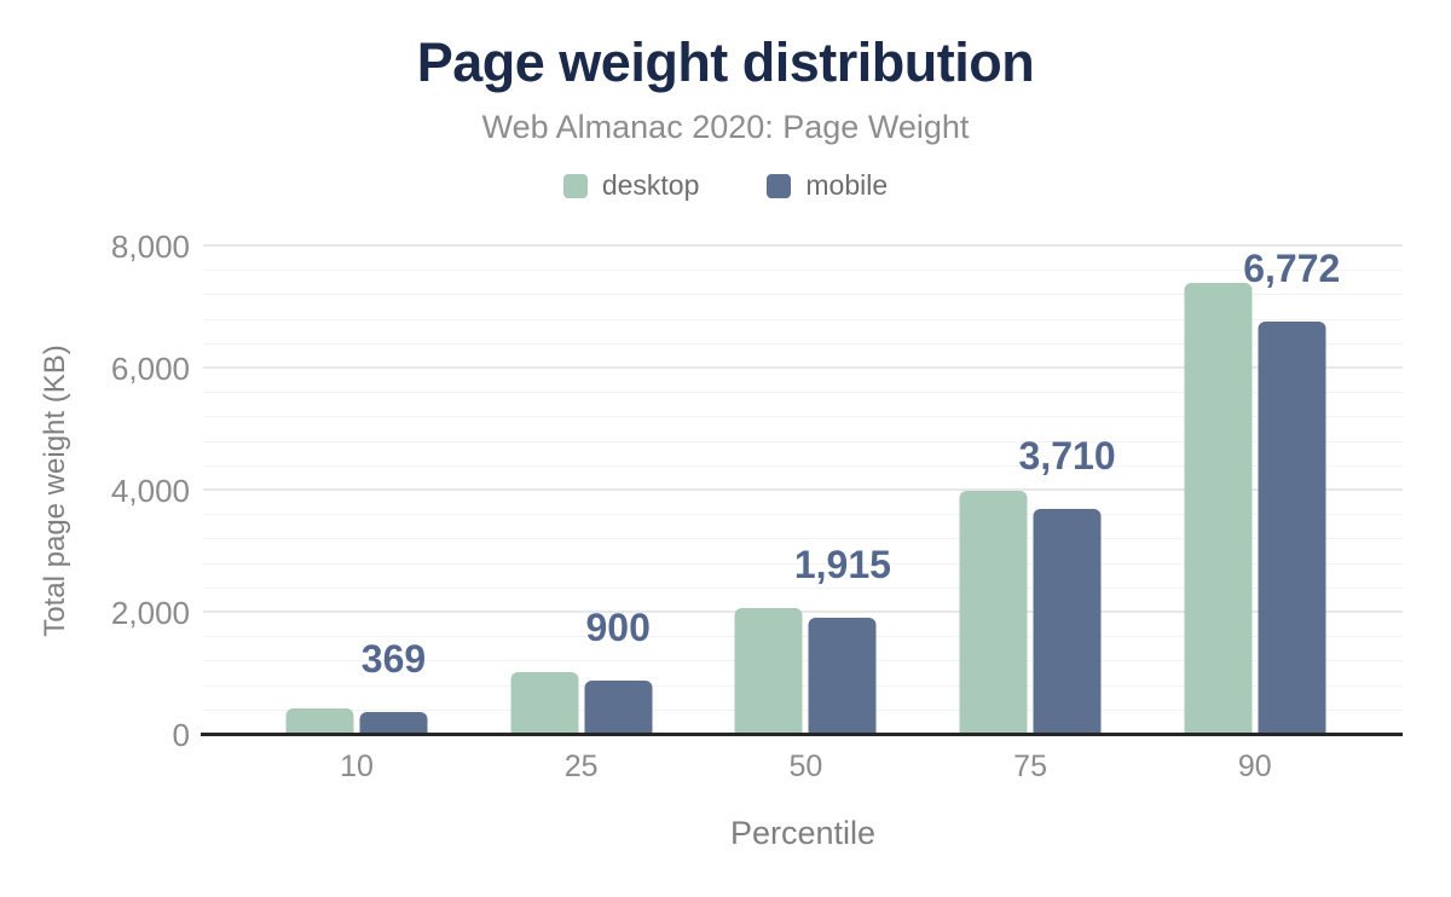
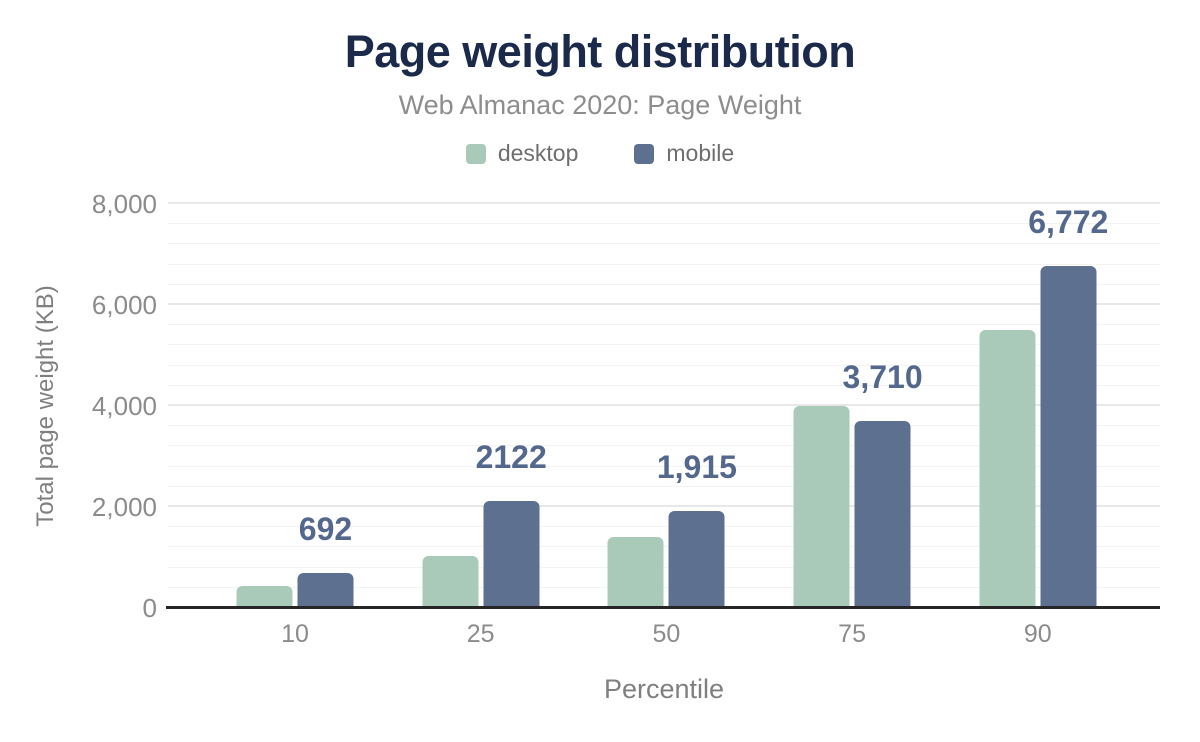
mobile/10: 369 -> 692
mobile/25: 900 -> 2122
desktop/50: 2100 -> 1400
desktop/90: 7400 -> 5500
